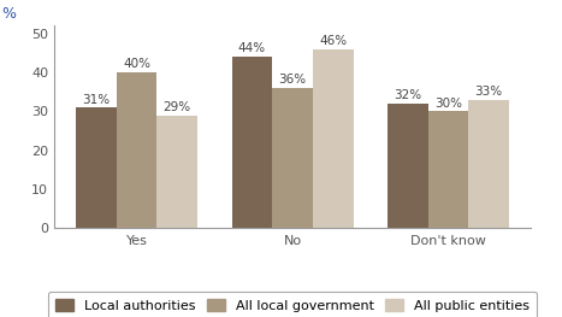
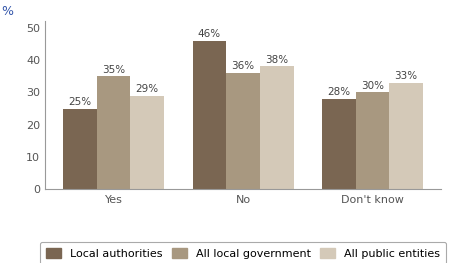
Local authorities/Yes: 31% -> 25%
All local government/Yes: 40% -> 35%
Local authorities/No: 44% -> 46%
All public entities/No: 46% -> 38%
Local authorities/Don't know: 32% -> 28%
